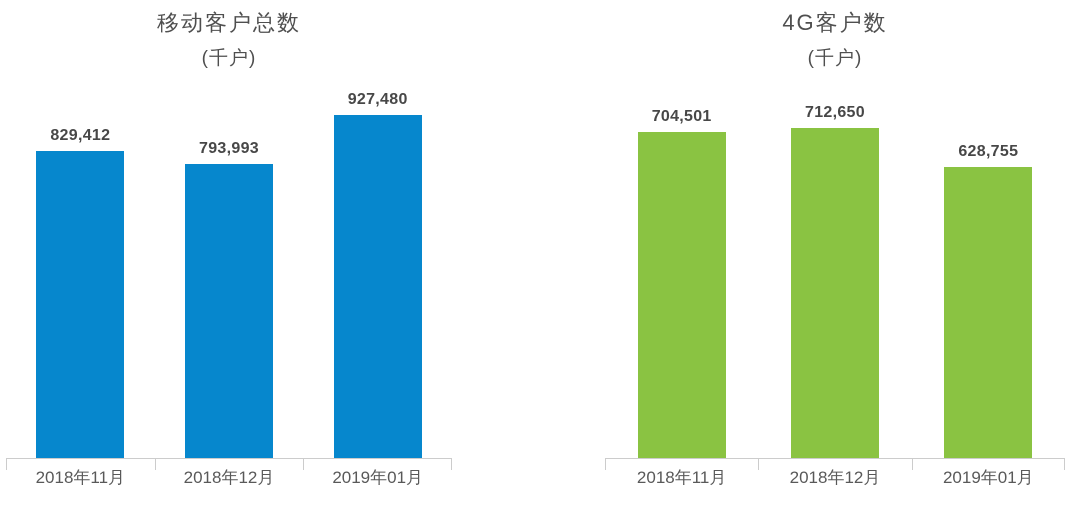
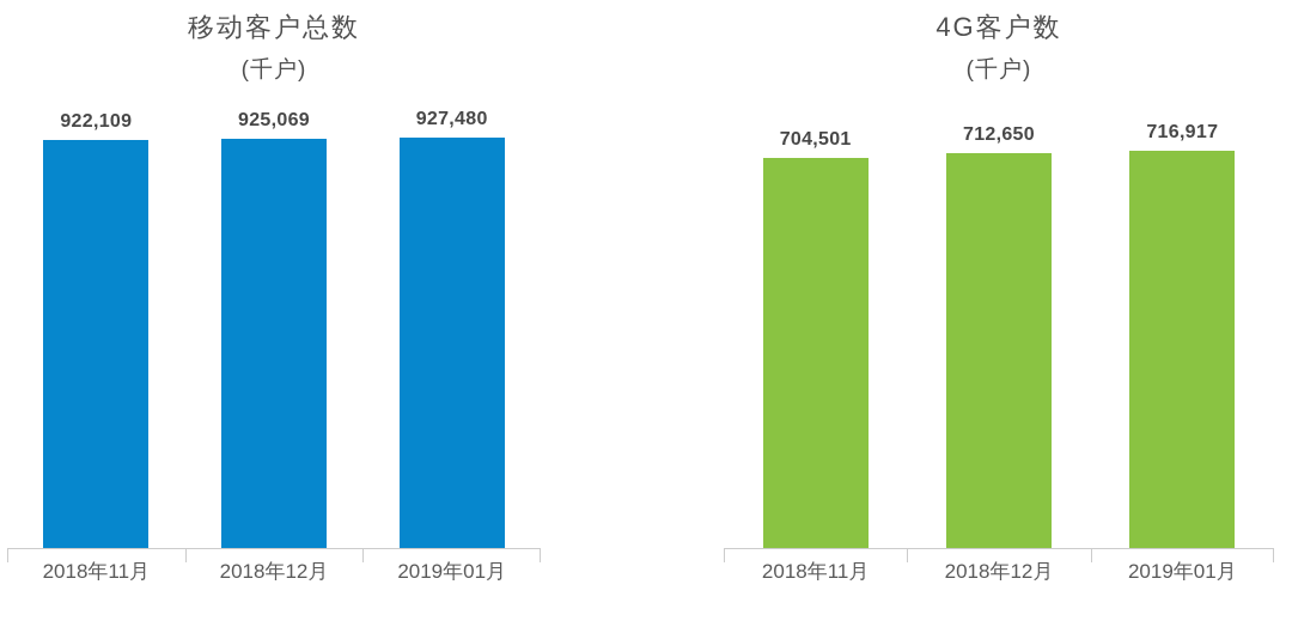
移动客户总数/2018年11月: 829,412 -> 922,109
移动客户总数/2018年12月: 793,993 -> 925,069
4G客户数/2019年01月: 628,755 -> 716,917
